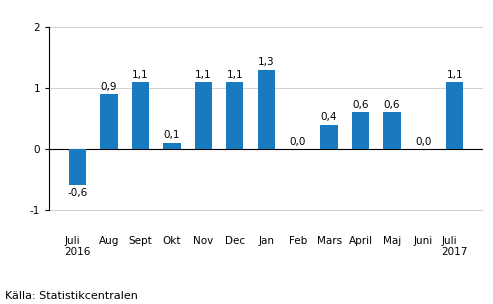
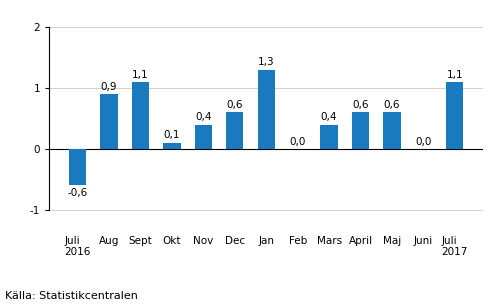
Nov: 1,1 -> 0,4
Dec: 1,1 -> 0,6
